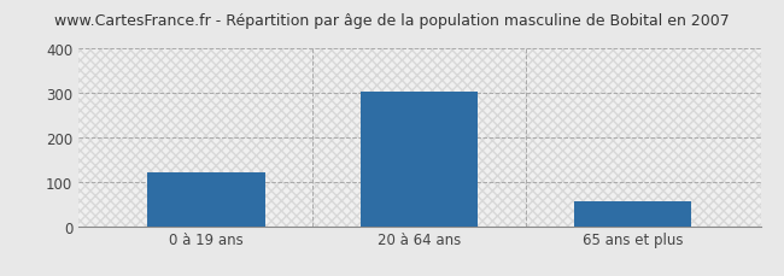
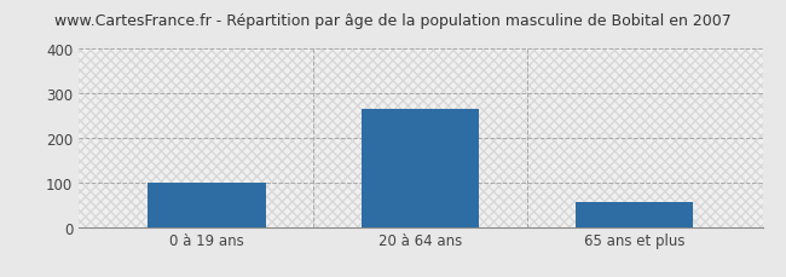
0 à 19 ans: 122 -> 100
20 à 64 ans: 304 -> 265
